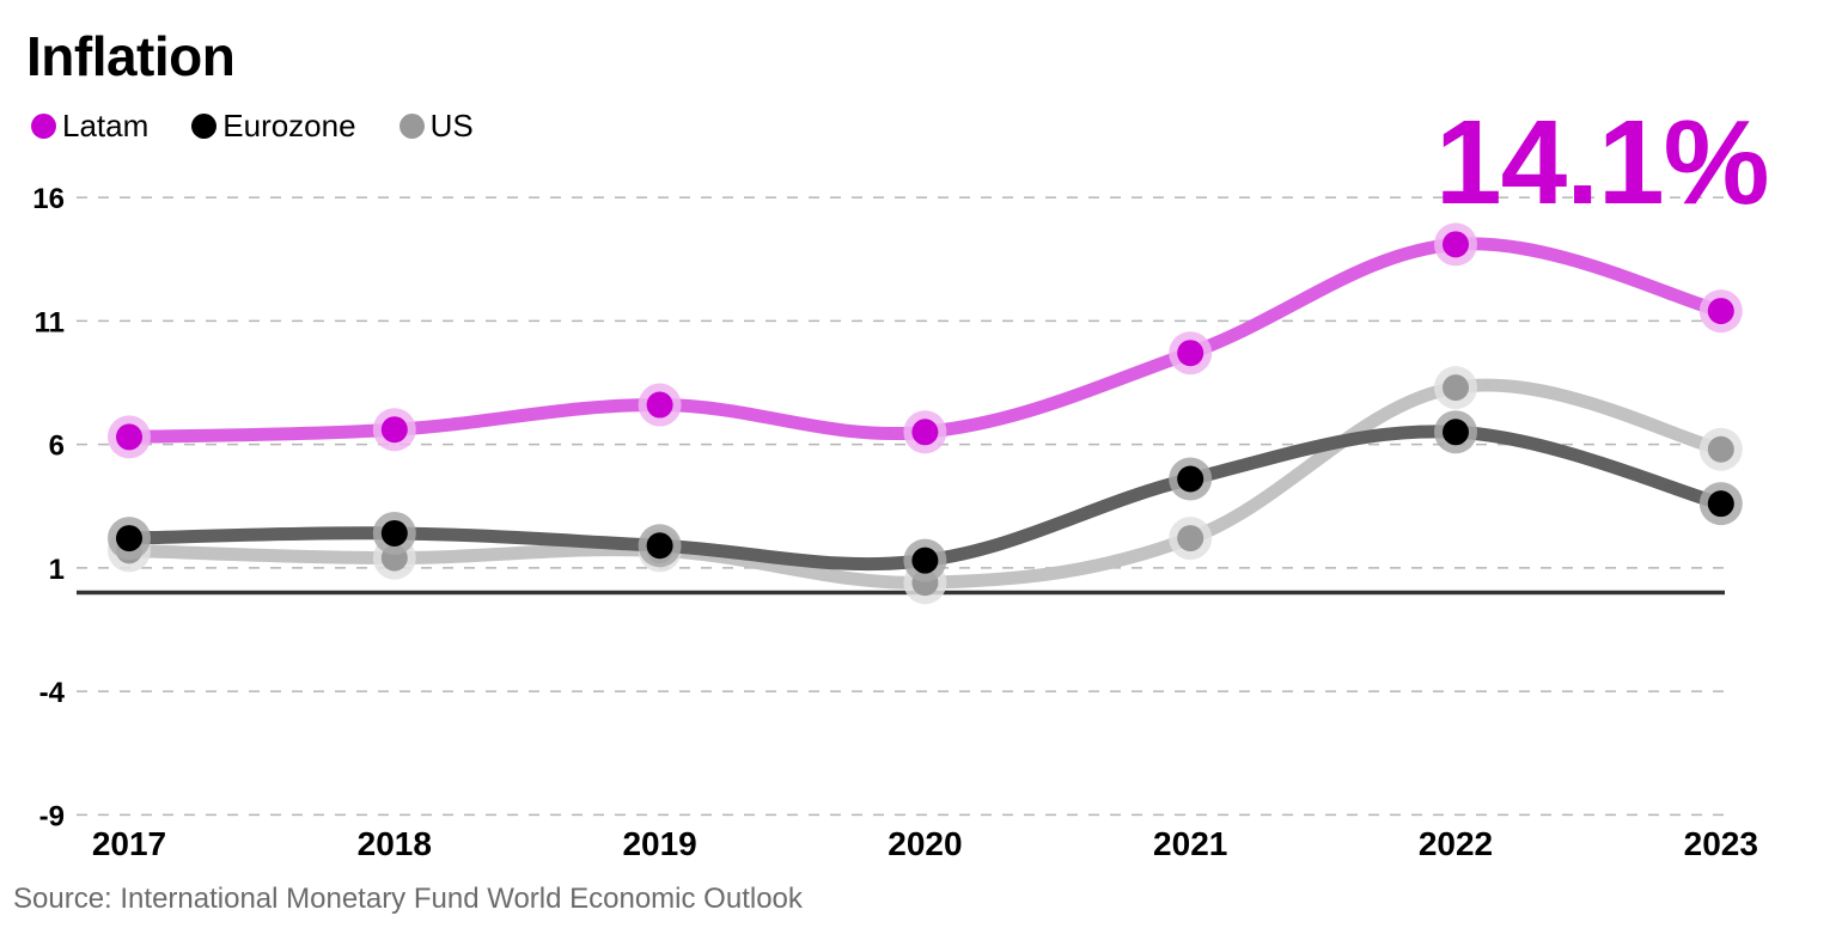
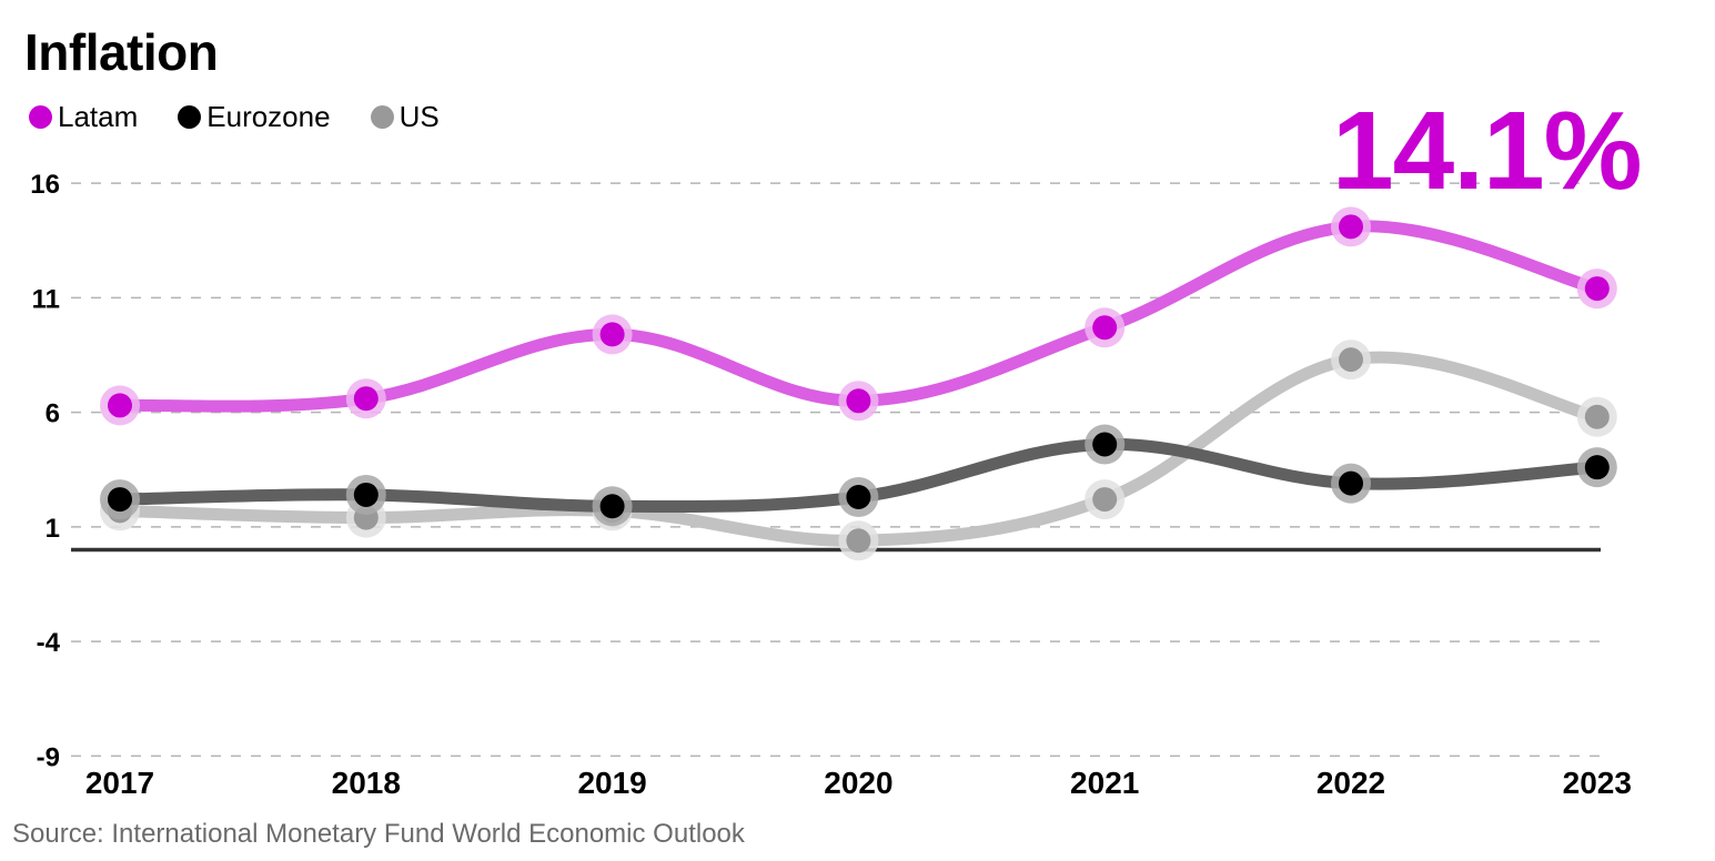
Latam/2019: 7.6 -> 9.4
Eurozone/2020: 1.3 -> 2.3
Eurozone/2022: 6.5 -> 2.9
